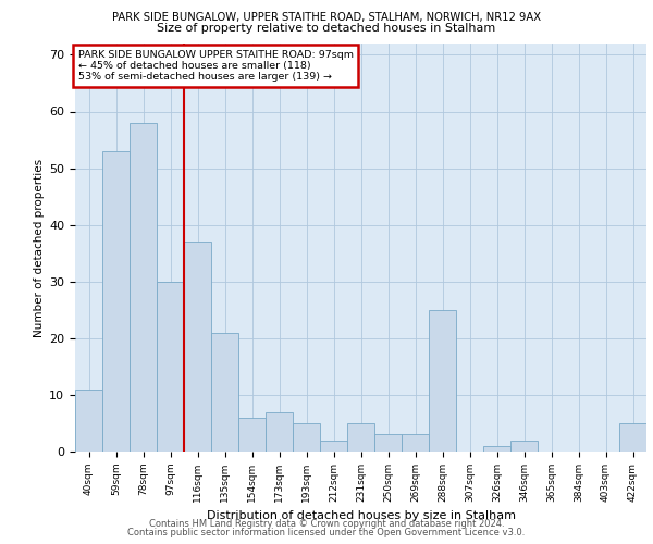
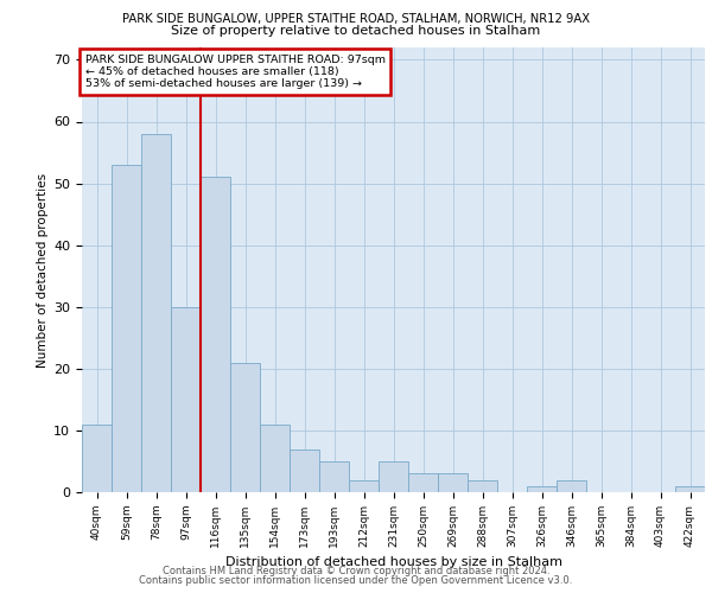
116sqm: 37 -> 51
154sqm: 6 -> 11
288sqm: 25 -> 2
422sqm: 5 -> 1
